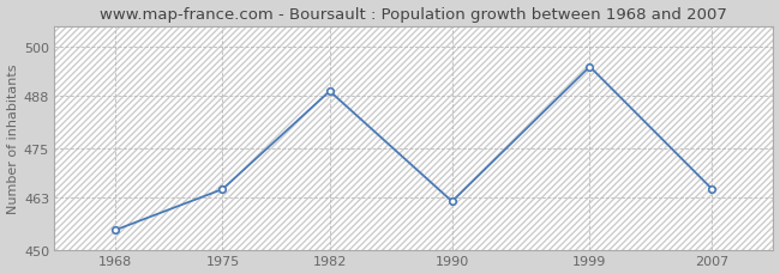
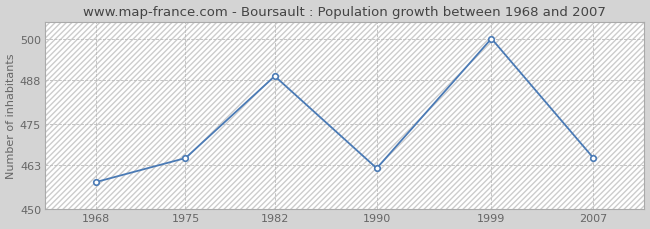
1968: 455 -> 458
1999: 495 -> 500
